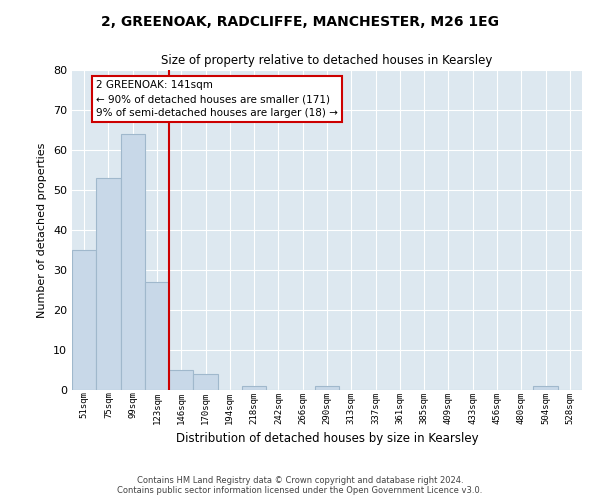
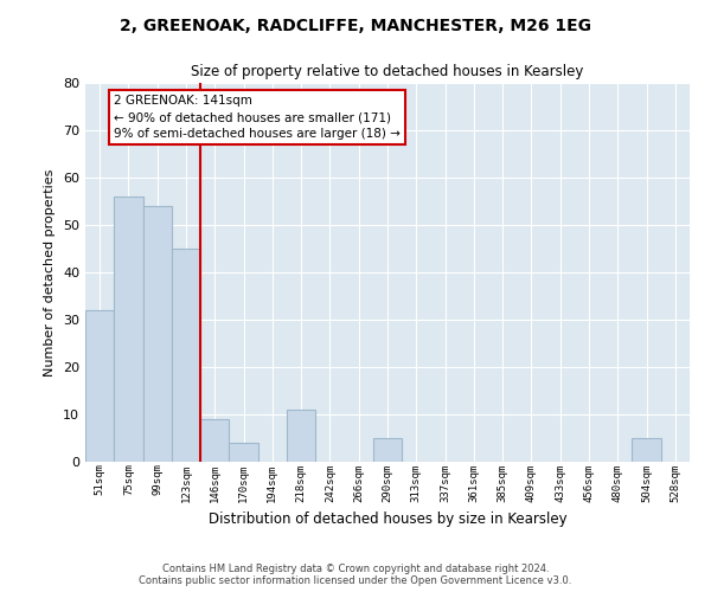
51sqm: 35 -> 32
75sqm: 53 -> 56
99sqm: 64 -> 54
123sqm: 27 -> 45
146sqm: 5 -> 9
218sqm: 1 -> 11
290sqm: 1 -> 5
504sqm: 1 -> 5
